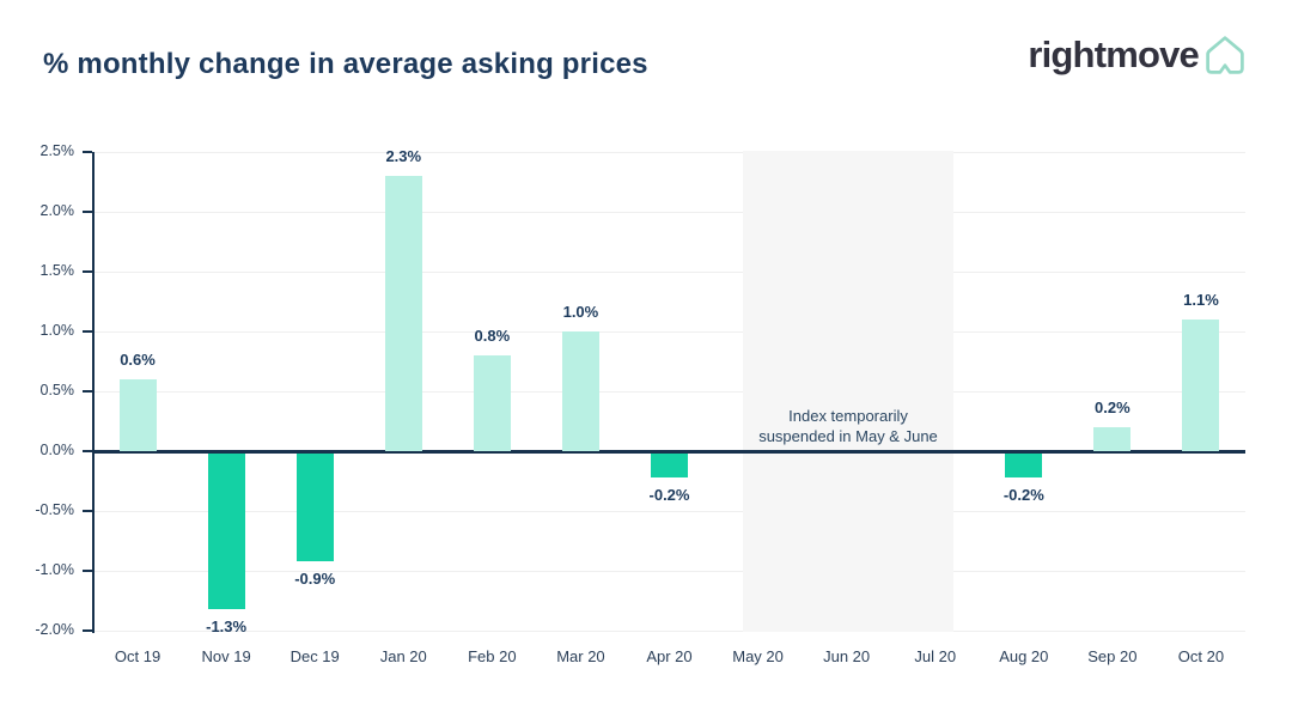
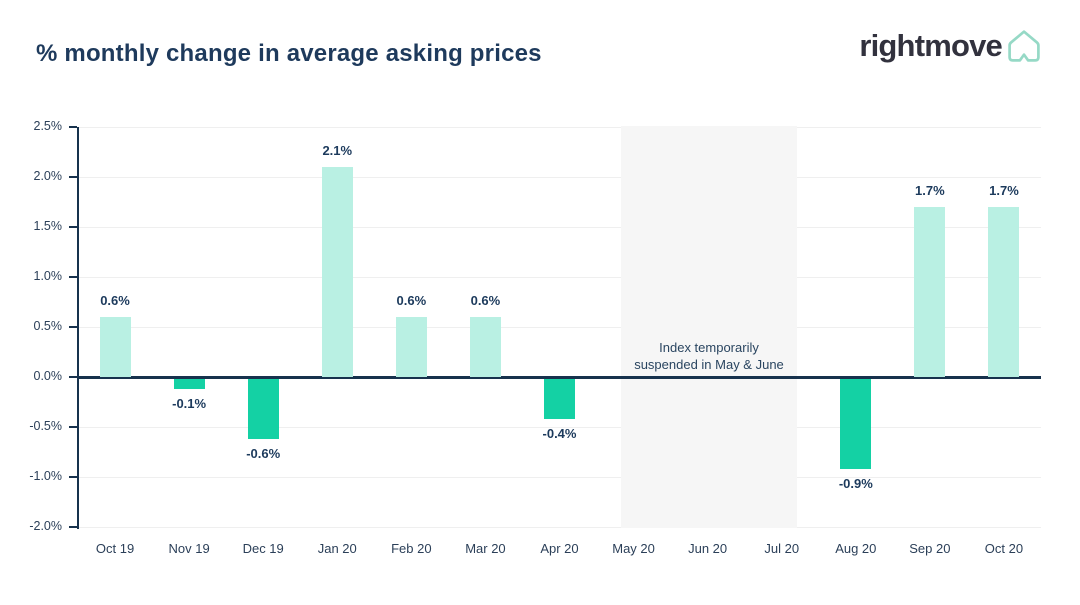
Nov 19: -1.3% -> -0.1%
Dec 19: -0.9% -> -0.6%
Jan 20: 2.3% -> 2.1%
Feb 20: 0.8% -> 0.6%
Mar 20: 1.0% -> 0.6%
Apr 20: -0.2% -> -0.4%
Aug 20: -0.2% -> -0.9%
Sep 20: 0.2% -> 1.7%
Oct 20: 1.1% -> 1.7%
